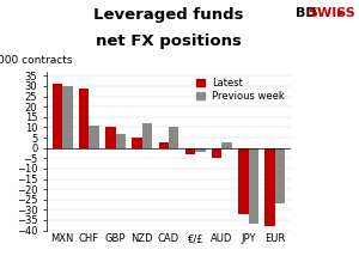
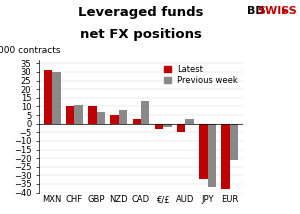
Latest/CHF: 29 -> 10
Previous week/NZD: 12 -> 8
Previous week/CAD: 10 -> 13
Previous week/EUR: -27 -> -21
